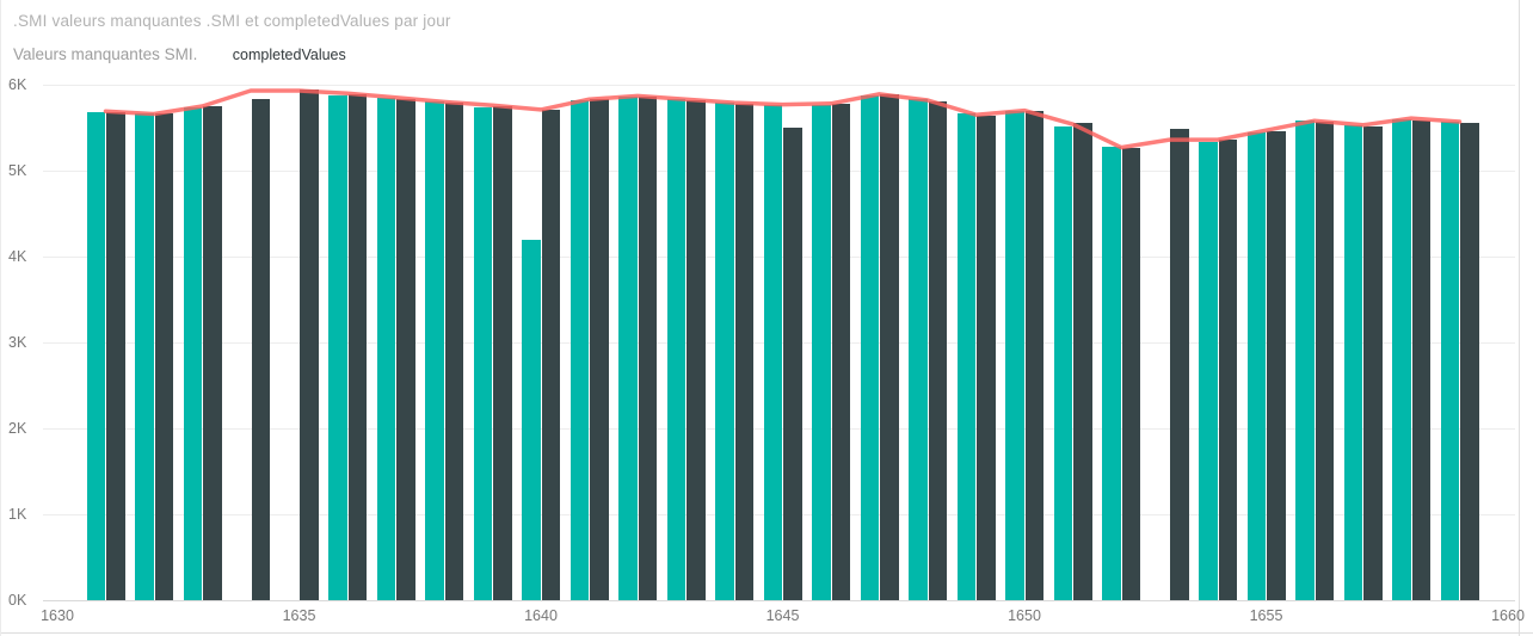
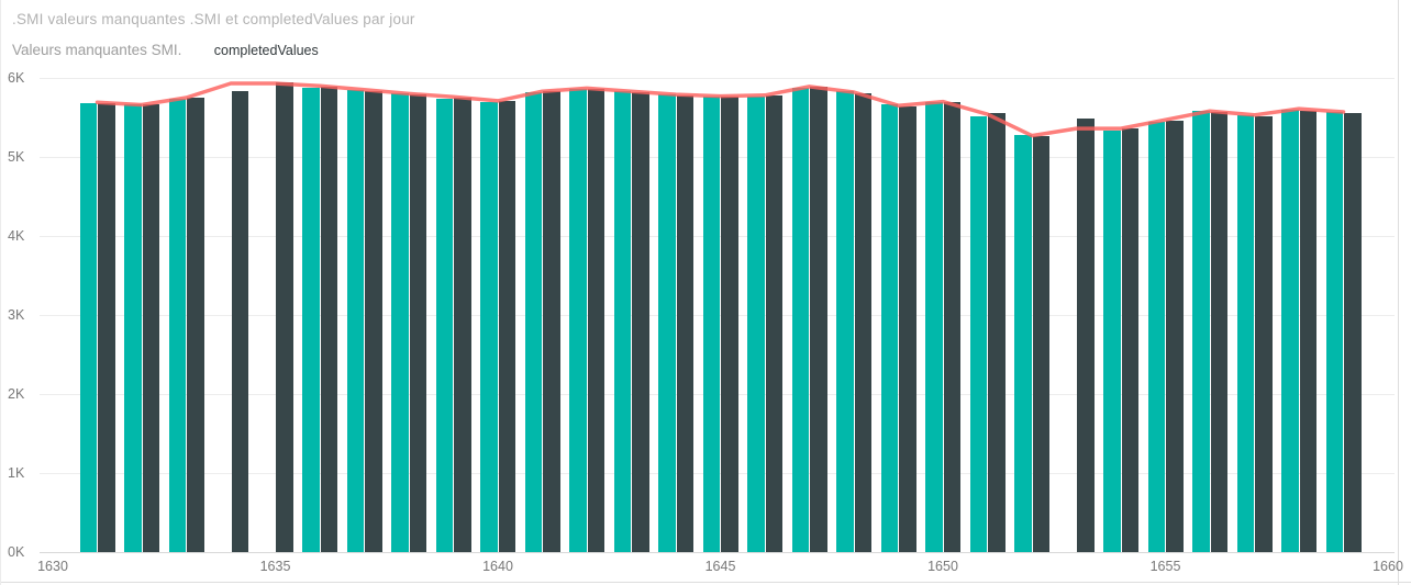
Valeurs manquantes SMI./1640: 4.2K -> 5.7K
completedValues/1645: 5.5K -> 5.8K
